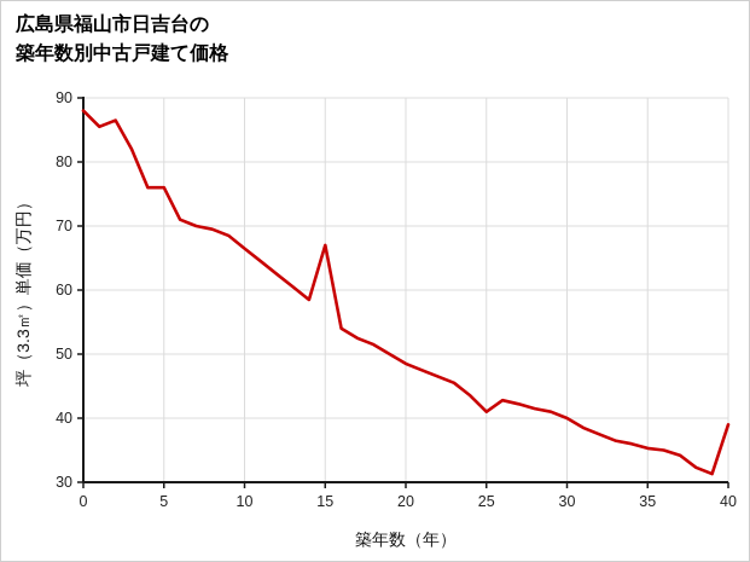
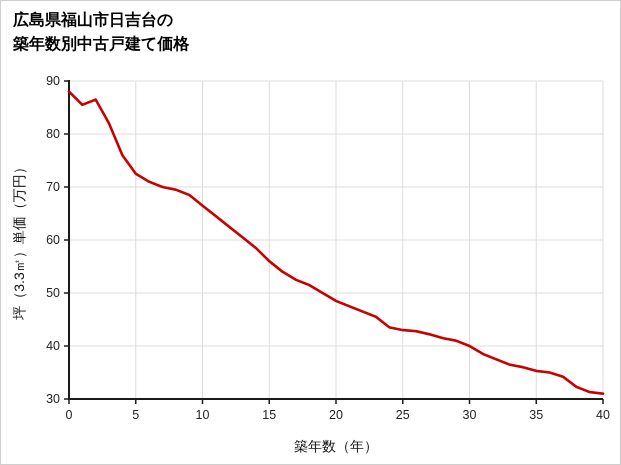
5: 76 -> 72
15: 67 -> 56
25: 41 -> 43
40: 39 -> 31
